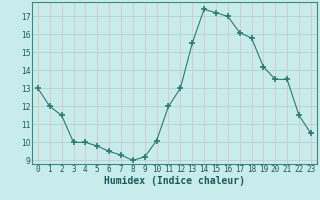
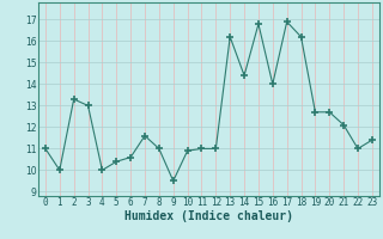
0: 13.0 -> 11.0
1: 12.0 -> 10.0
2: 11.5 -> 13.3
3: 10.0 -> 13.0
5: 9.8 -> 10.4
6: 9.5 -> 10.6
7: 9.3 -> 11.6
8: 9.0 -> 11.0
9: 9.2 -> 9.5
10: 10.1 -> 10.9
11: 12.0 -> 11.0
12: 13.0 -> 11.0
13: 15.5 -> 16.2
14: 17.4 -> 14.4
15: 17.2 -> 16.8
16: 17.0 -> 14.0
17: 16.1 -> 16.9
18: 15.8 -> 16.2
19: 14.2 -> 12.7
20: 13.5 -> 12.7
21: 13.5 -> 12.1
22: 11.5 -> 11.0
23: 10.5 -> 11.4
